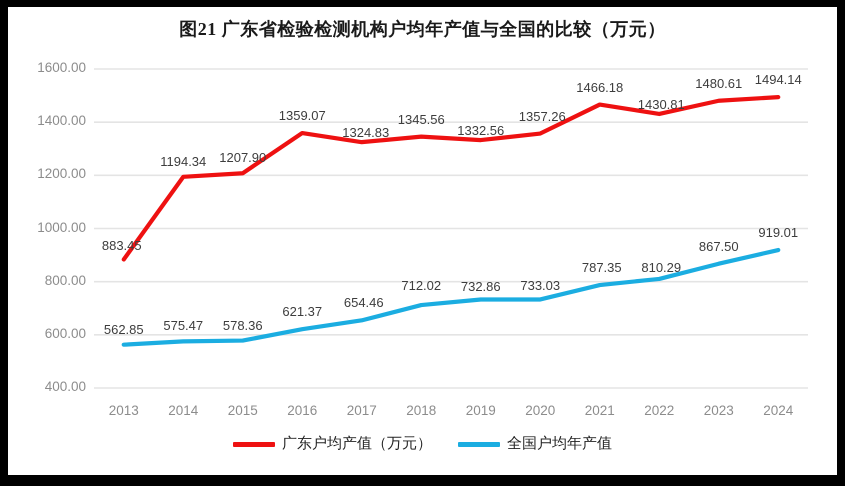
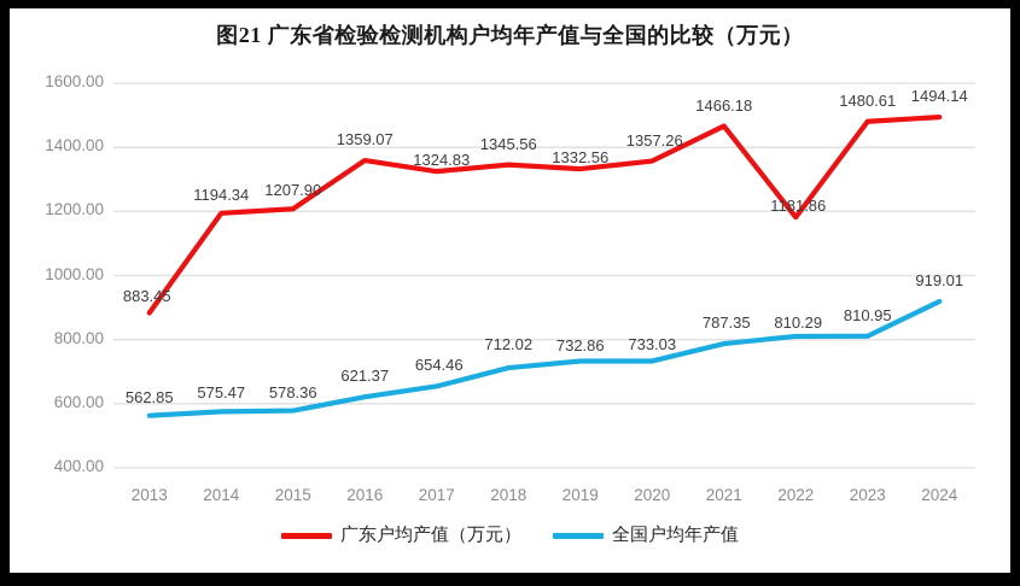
广东户均产值（万元）/2022: 1430.81 -> 1181.86
全国户均年产值/2023: 867.50 -> 810.95
